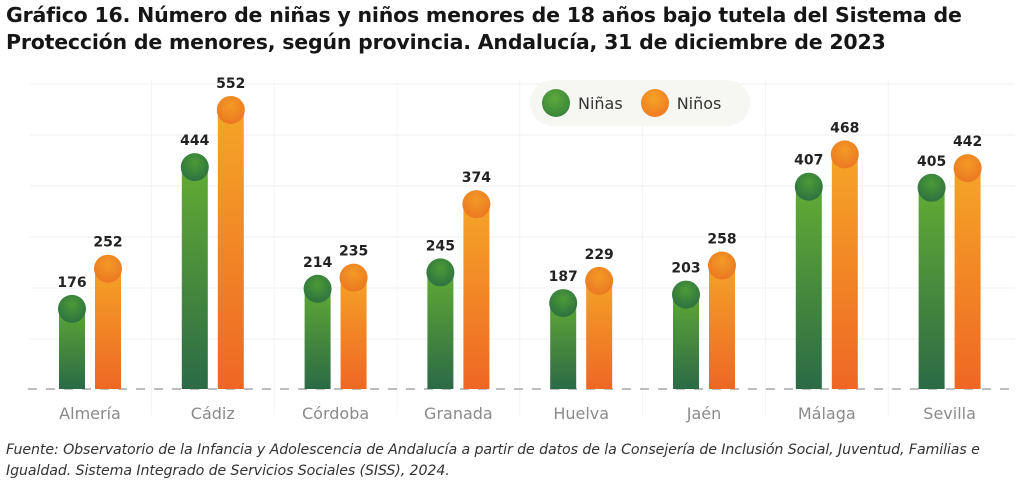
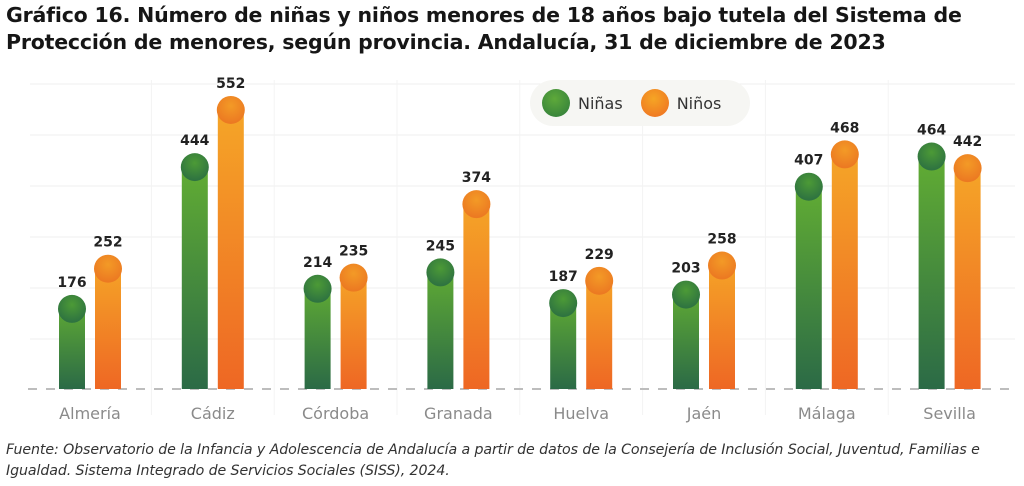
Niñas/Sevilla: 405 -> 464
